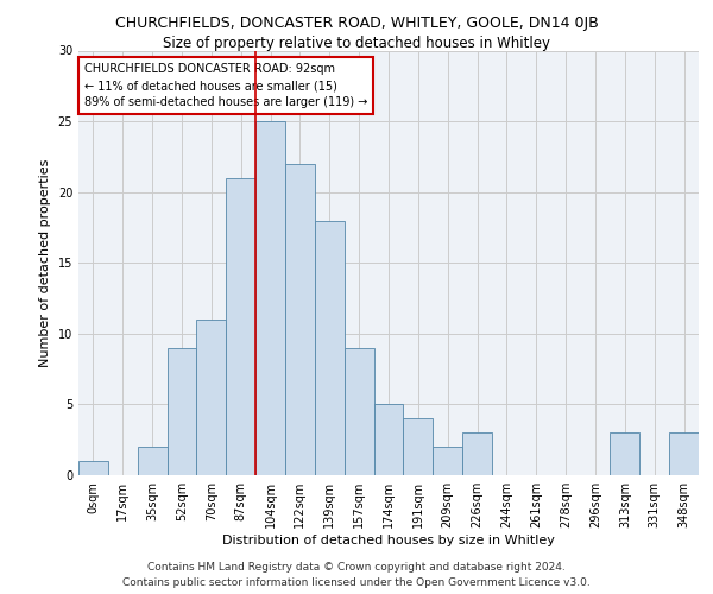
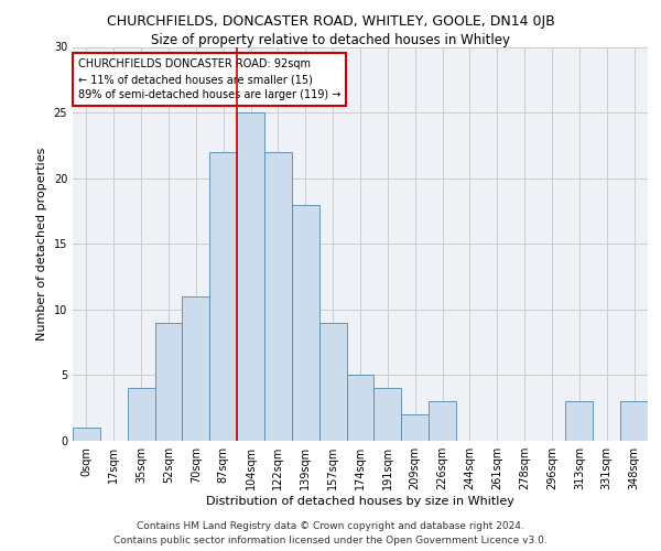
35sqm: 2 -> 4
87sqm: 21 -> 22
